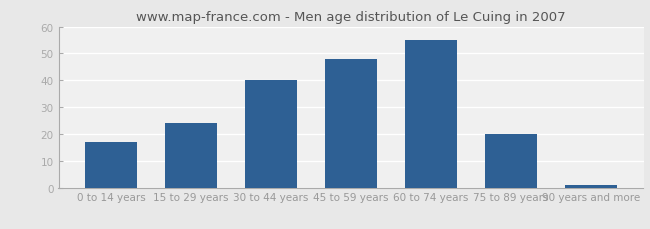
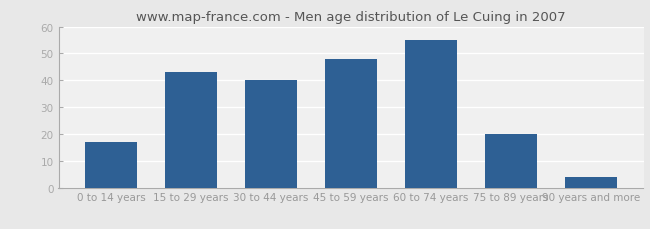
15 to 29 years: 24 -> 43
90 years and more: 1 -> 4
